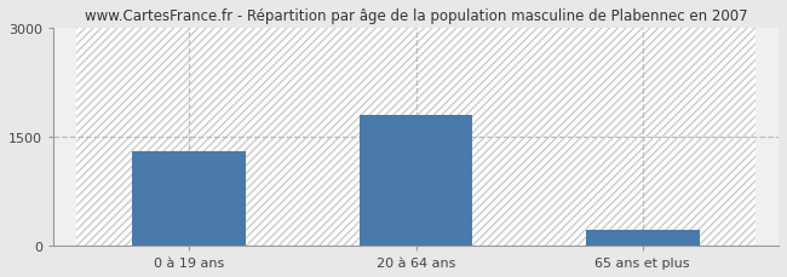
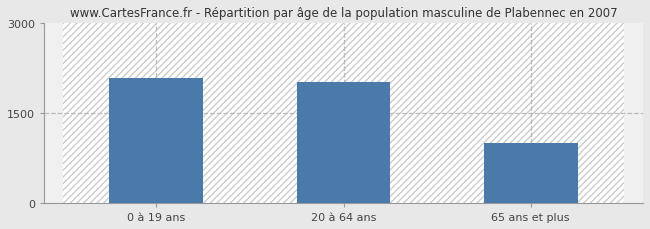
0 à 19 ans: 1300 -> 2080
20 à 64 ans: 1800 -> 2020
65 ans et plus: 220 -> 1000
